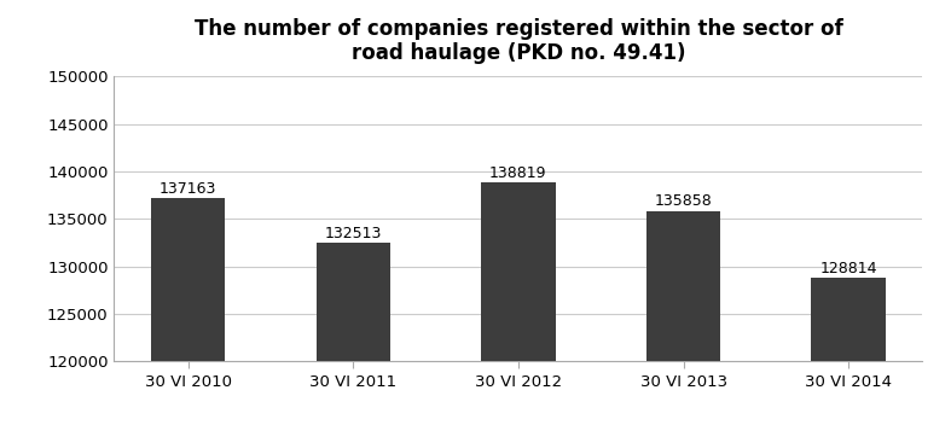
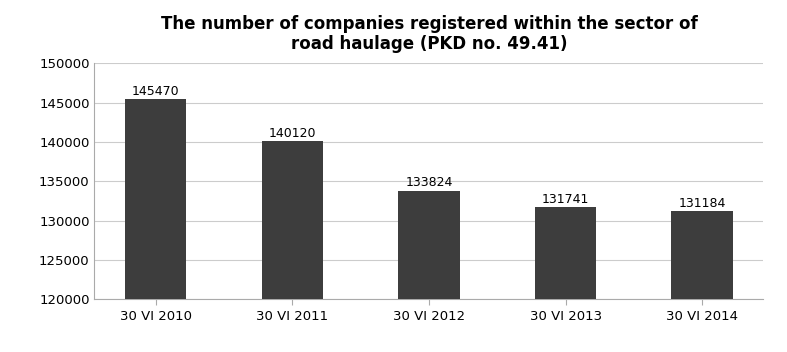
30 VI 2010: 137163 -> 145470
30 VI 2011: 132513 -> 140120
30 VI 2012: 138819 -> 133824
30 VI 2013: 135858 -> 131741
30 VI 2014: 128814 -> 131184
